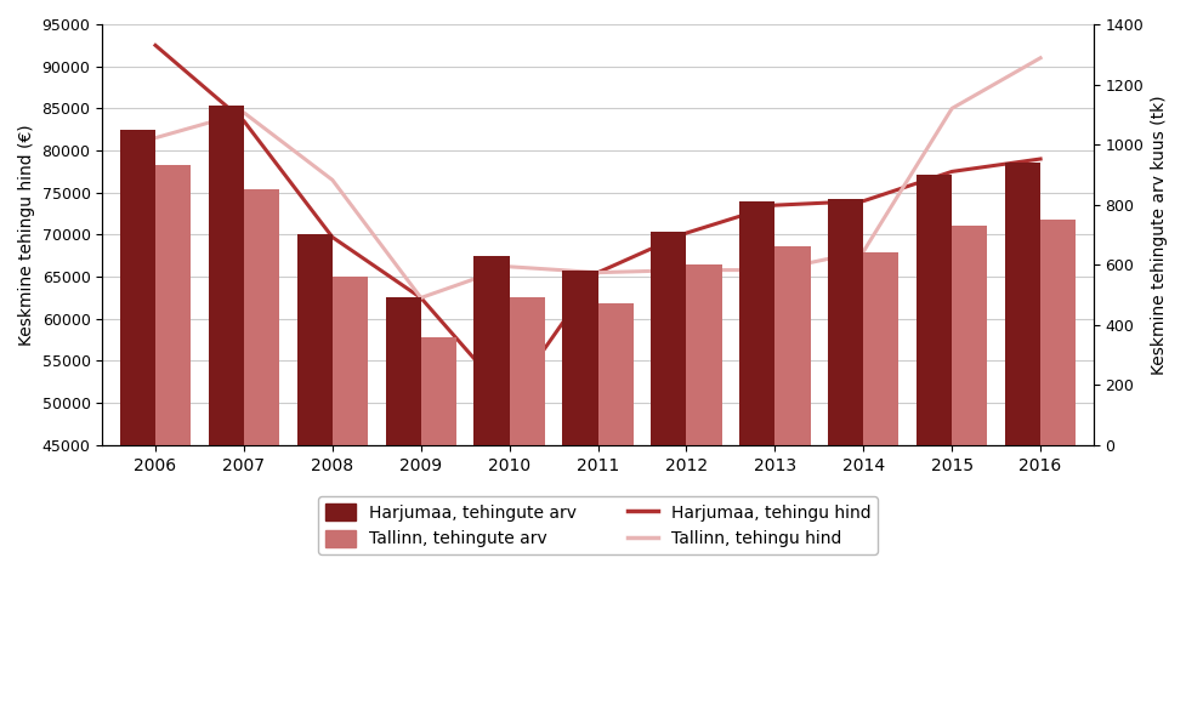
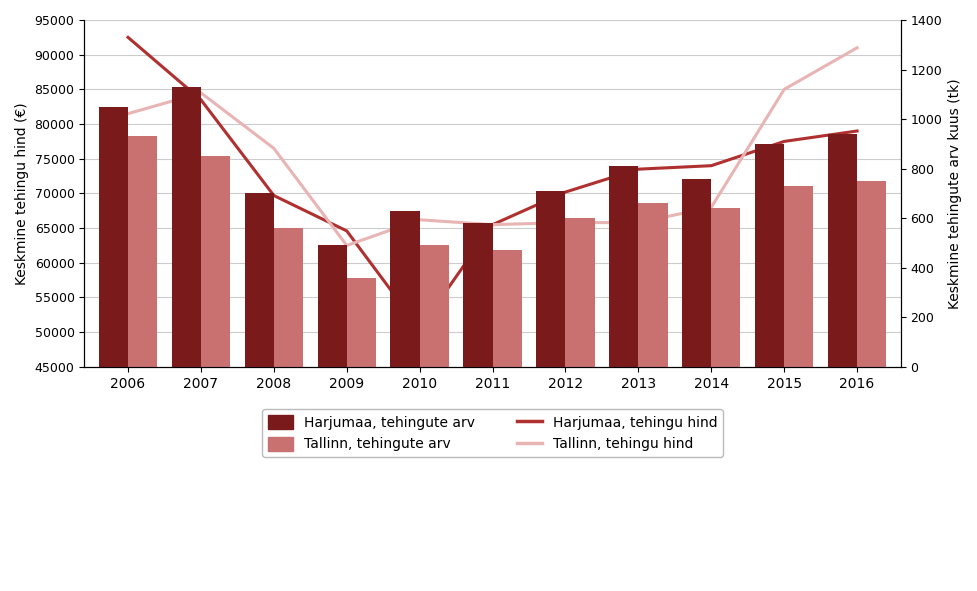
Harjumaa, tehingu hind/2009: 62500 -> 64600
Harjumaa, tehingute arv/2014: 820 -> 760
